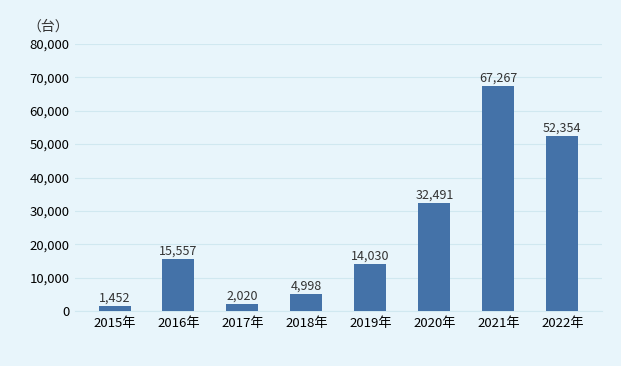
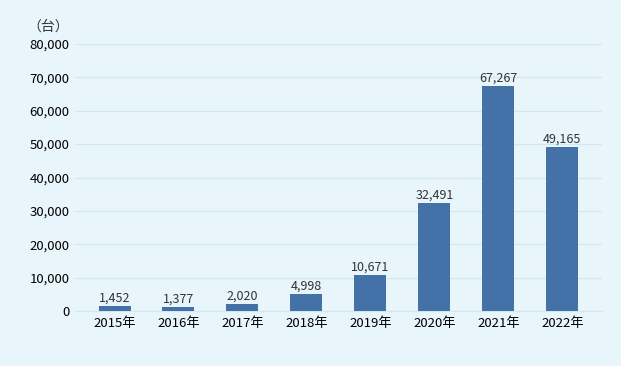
2016年: 15,557 -> 1,377
2019年: 14,030 -> 10,671
2022年: 52,354 -> 49,165
